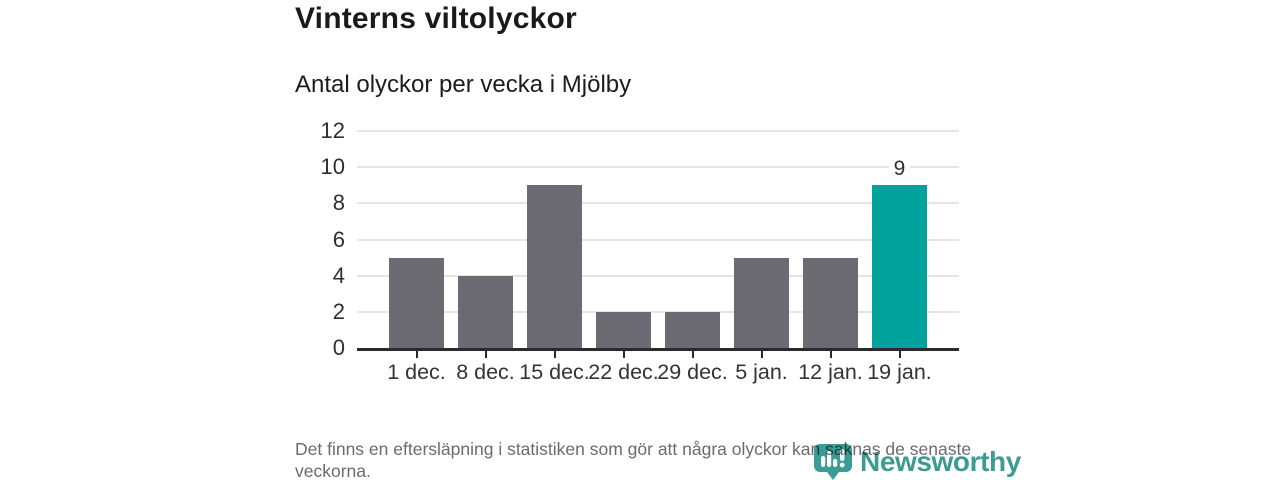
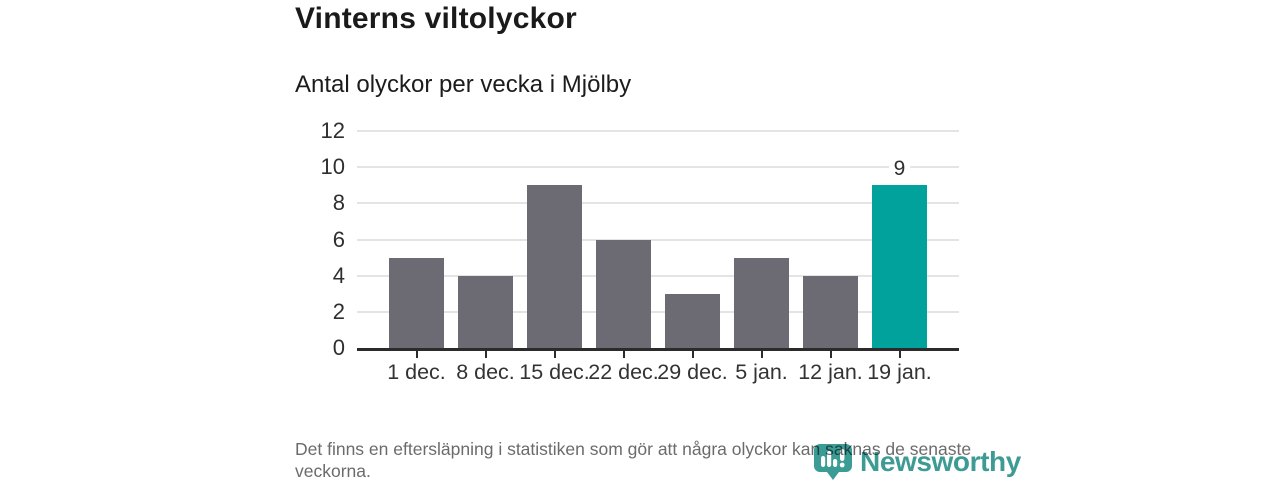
22 dec.: 2 -> 6
29 dec.: 2 -> 3
12 jan.: 5 -> 4
